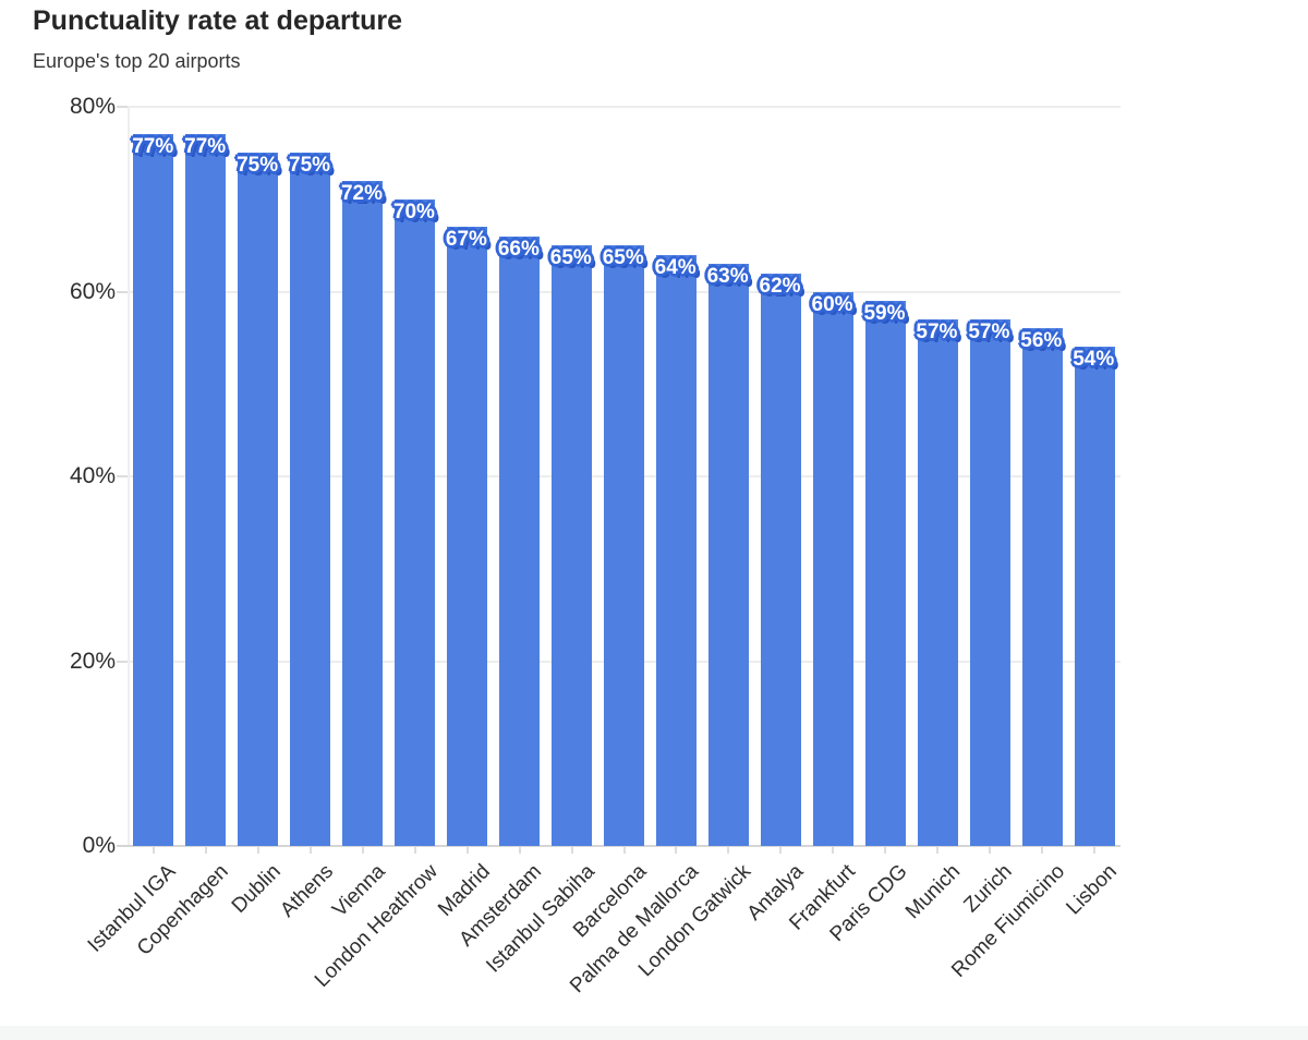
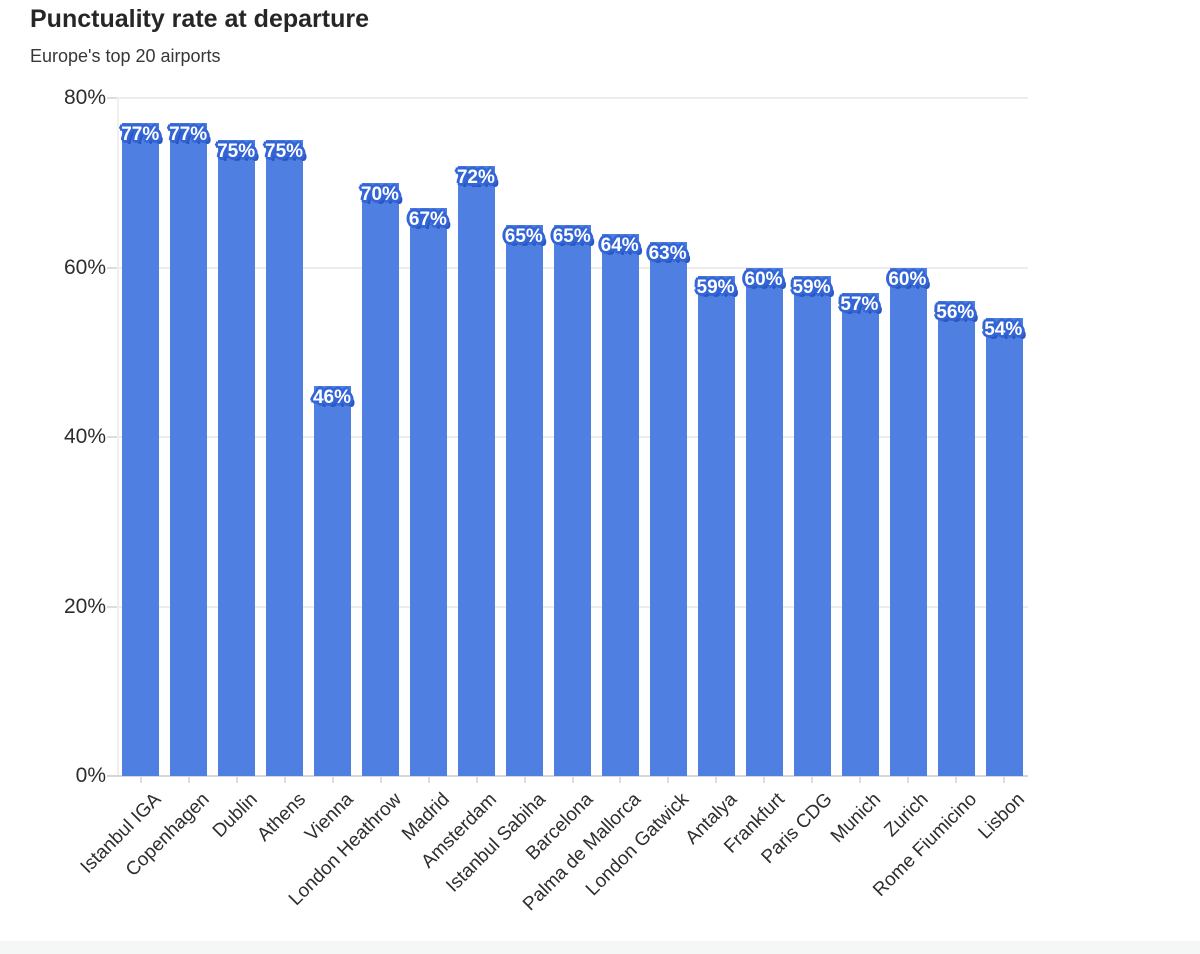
Vienna: 72% -> 46%
Amsterdam: 66% -> 72%
Antalya: 62% -> 59%
Zurich: 57% -> 60%
